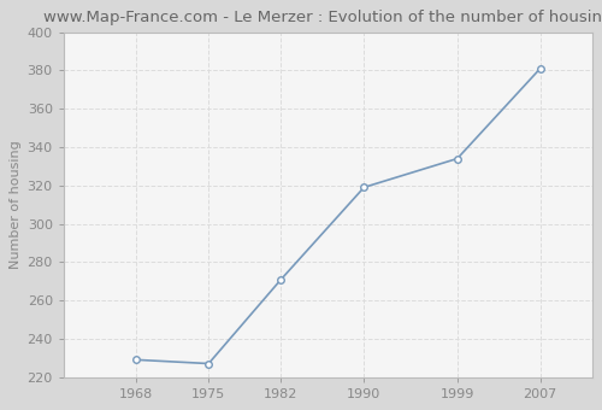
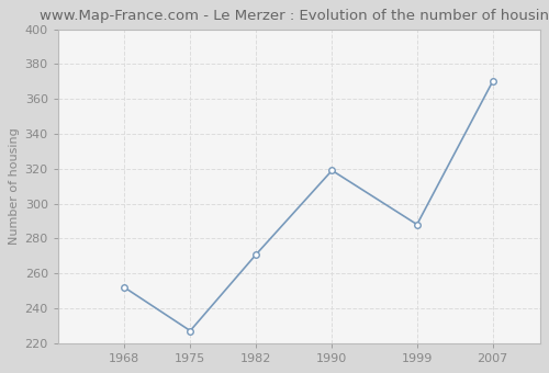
1968: 229 -> 252
1999: 334 -> 288
2007: 381 -> 370
